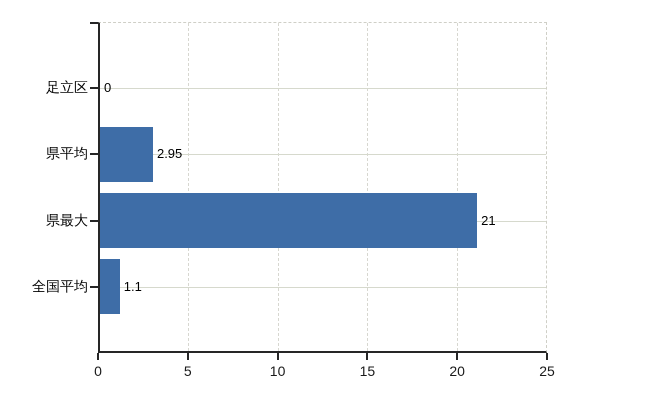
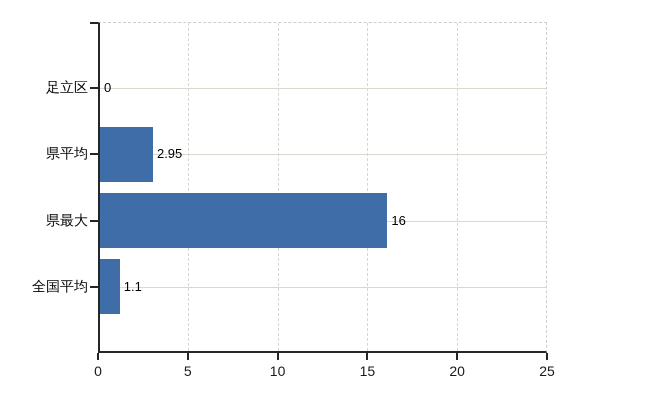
県最大: 21 -> 16
